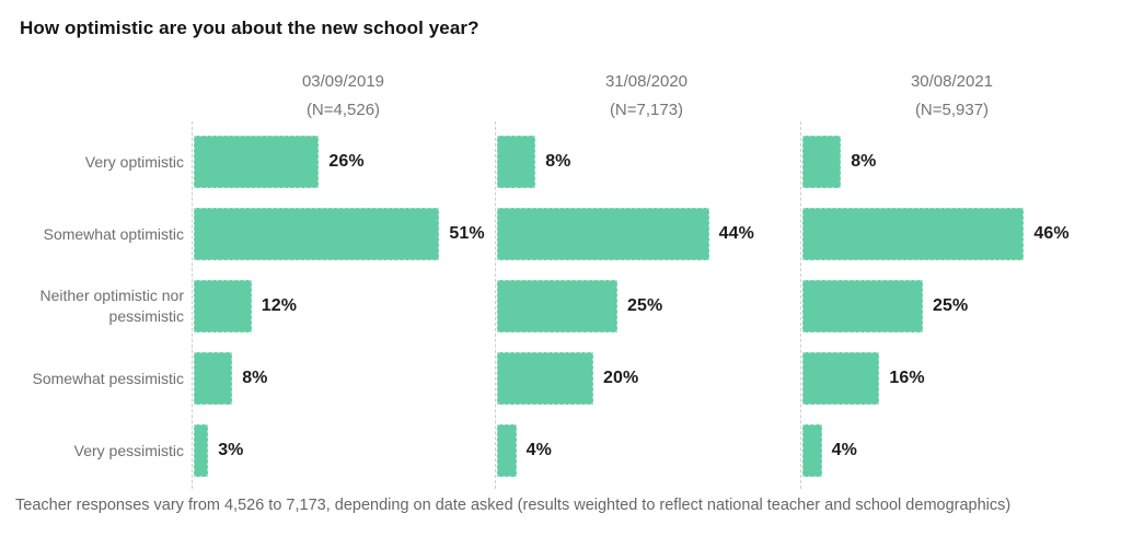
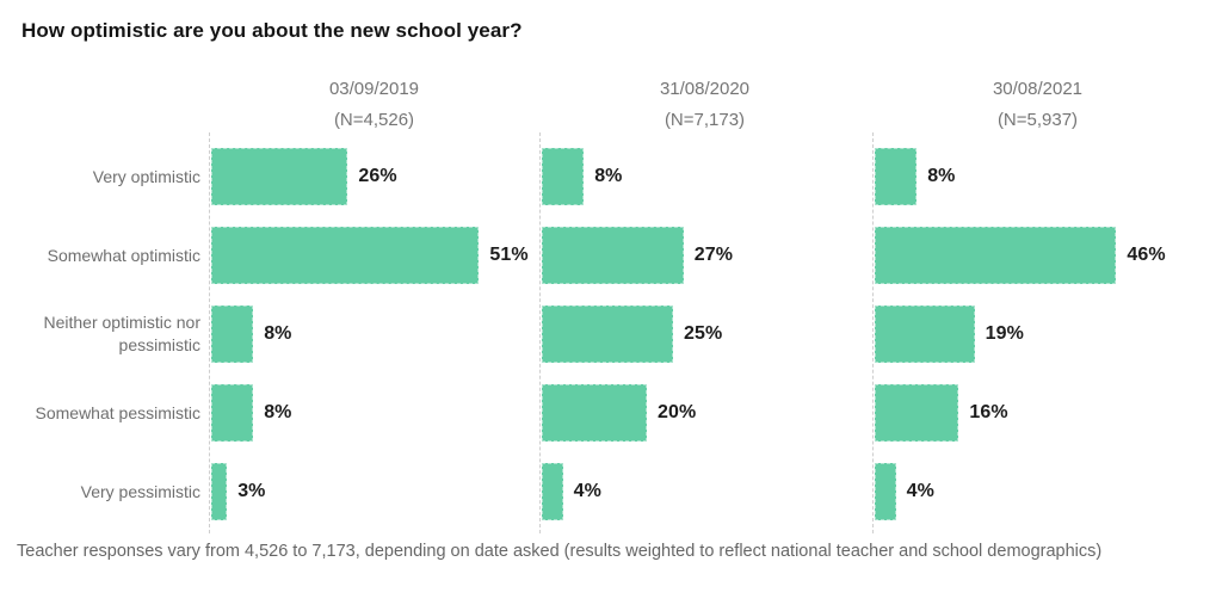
31/08/2020/Somewhat optimistic: 44% -> 27%
03/09/2019/Neither optimistic nor pessimistic: 12% -> 8%
30/08/2021/Neither optimistic nor pessimistic: 25% -> 19%
